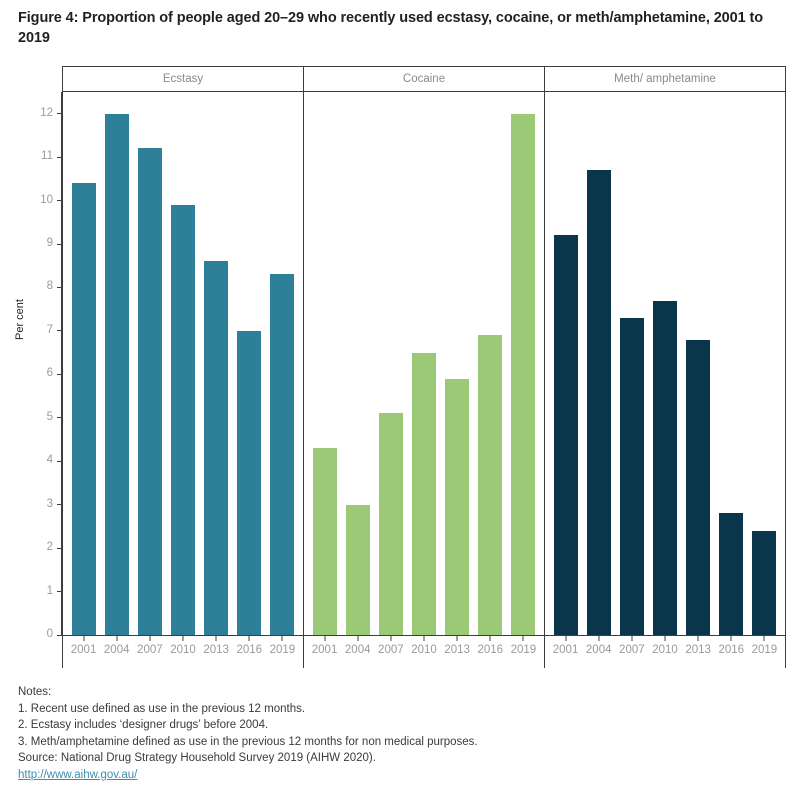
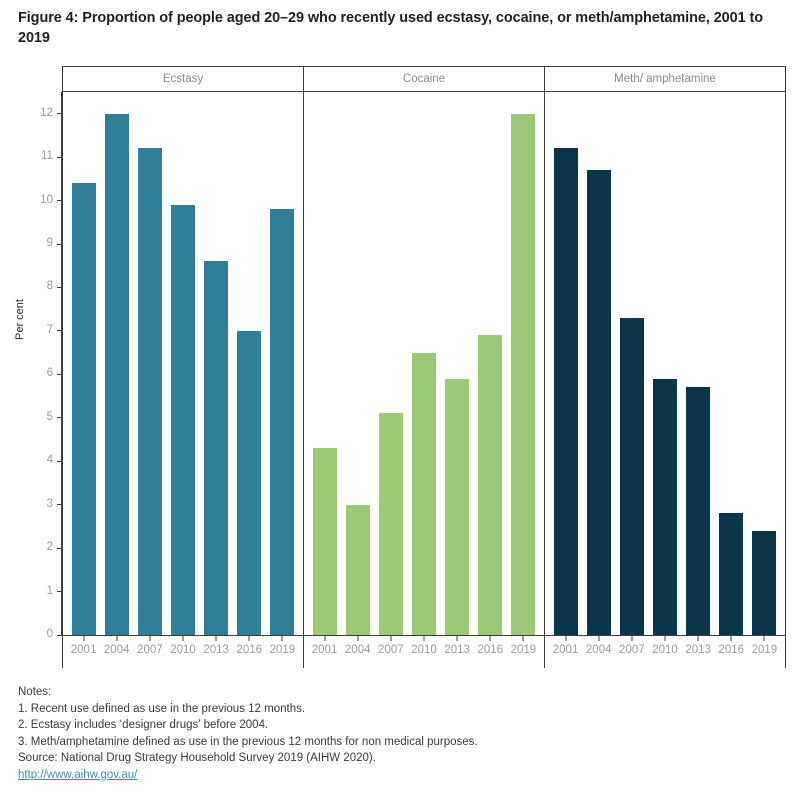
Meth/ amphetamine/2001: 9.2 -> 11.2
Meth/ amphetamine/2010: 7.7 -> 5.9
Meth/ amphetamine/2013: 6.8 -> 5.7
Ecstasy/2019: 8.3 -> 9.8
